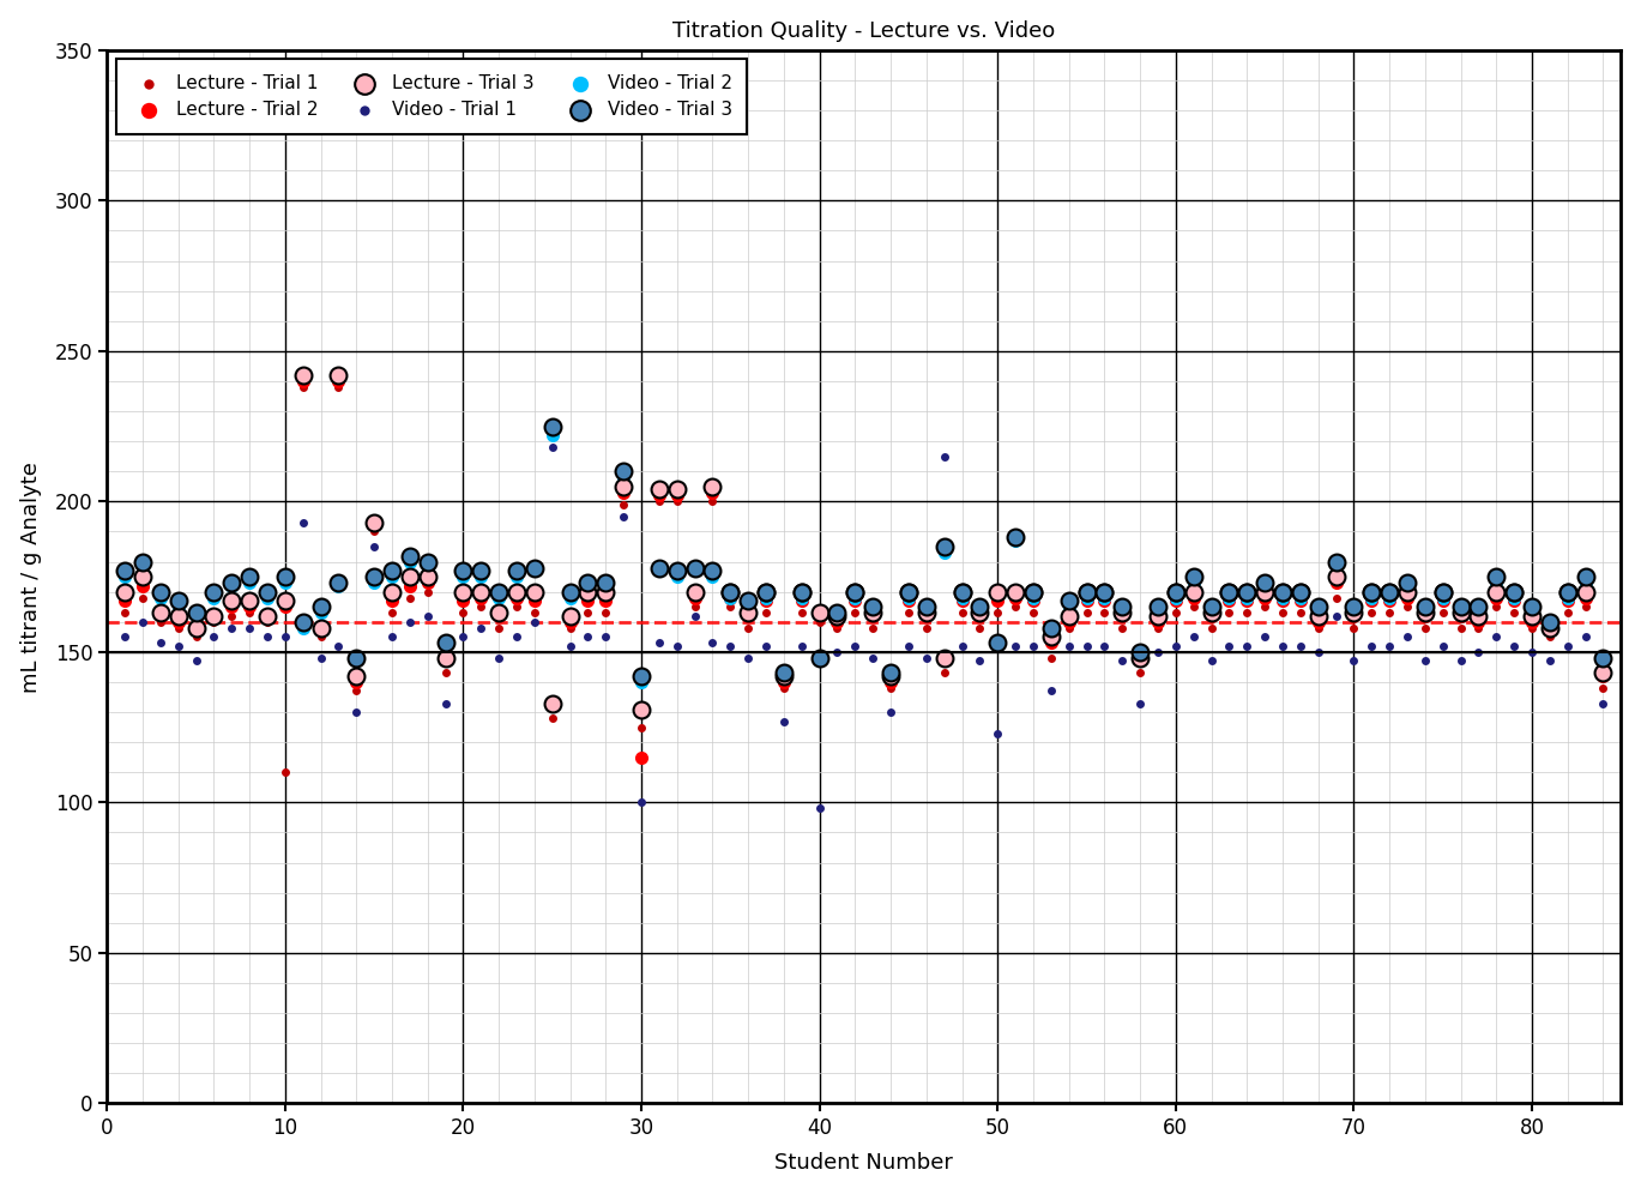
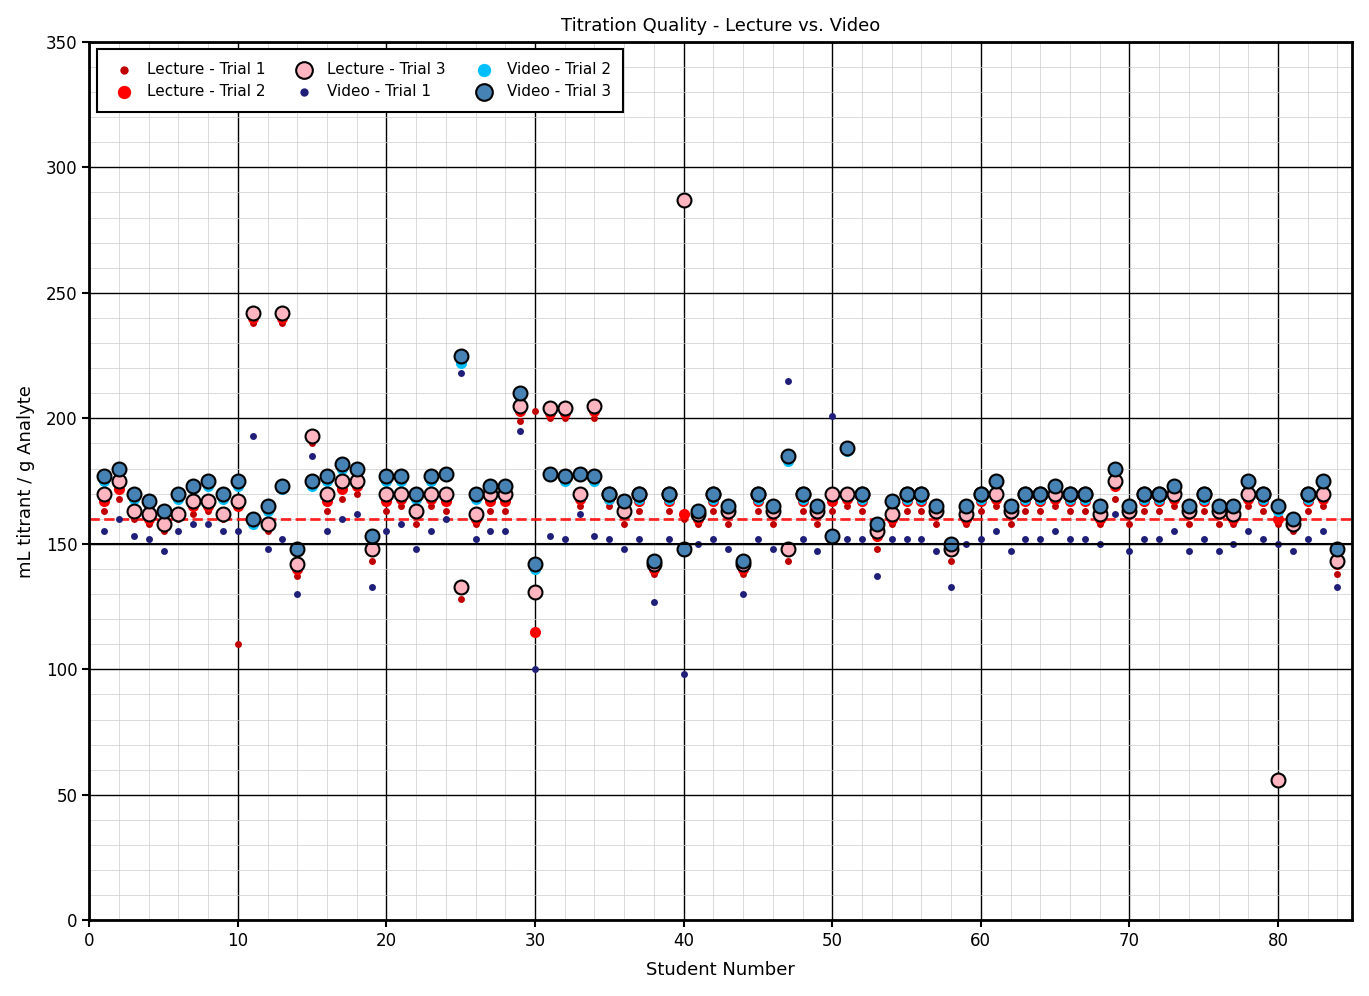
Lecture - Trial 1/30: 125 -> 203
Lecture - Trial 3/40: 163 -> 287
Video - Trial 1/50: 123 -> 201
Lecture - Trial 3/80: 162 -> 56
